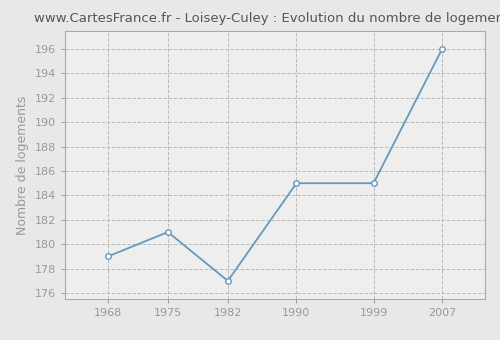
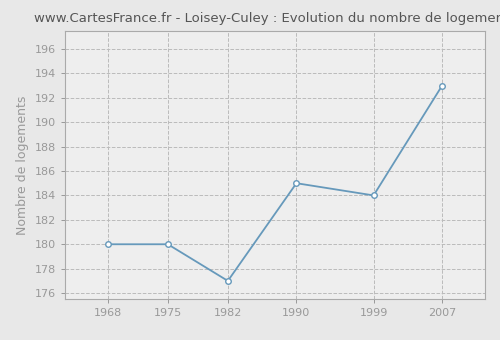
1968: 179 -> 180
1975: 181 -> 180
1999: 185 -> 184
2007: 196 -> 193
